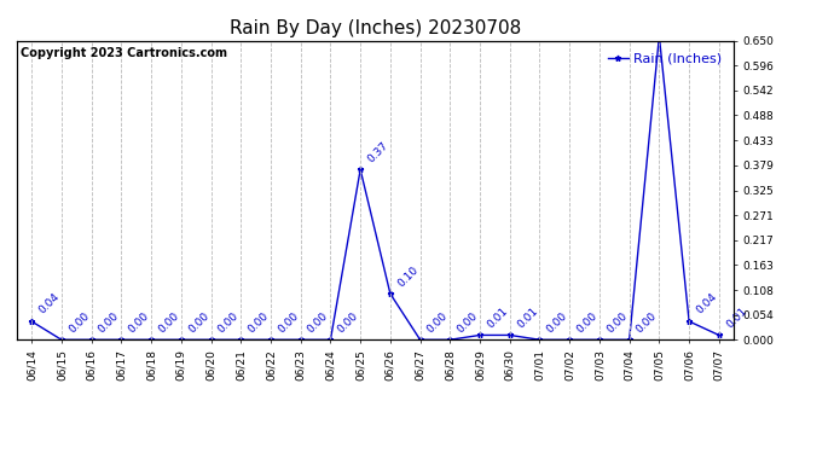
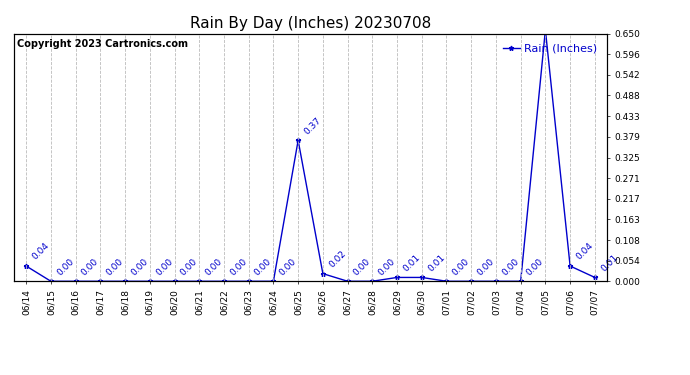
06/26: 0.10 -> 0.02
